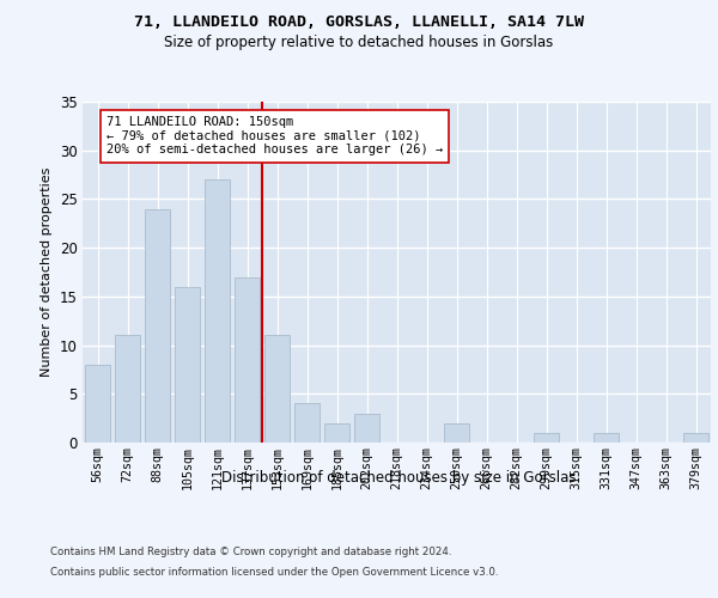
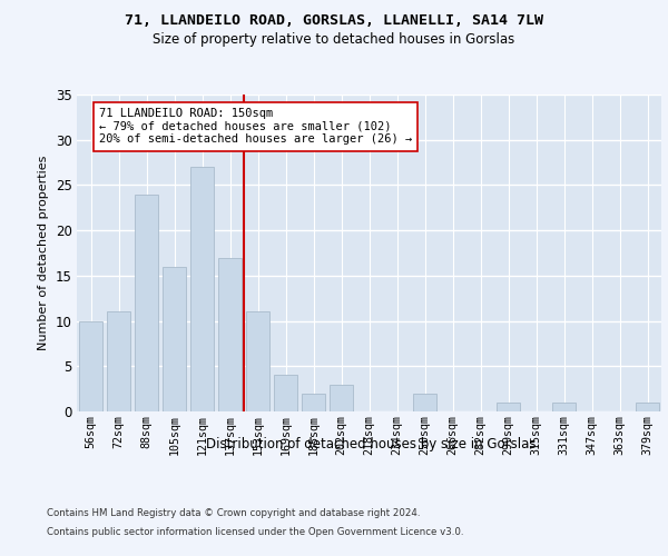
56sqm: 8 -> 10
